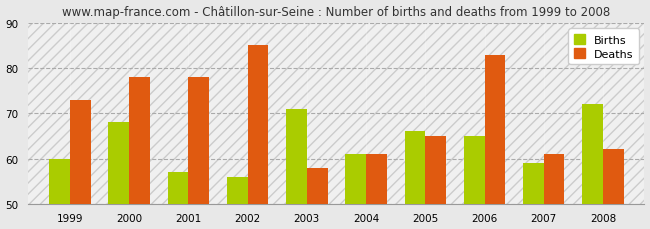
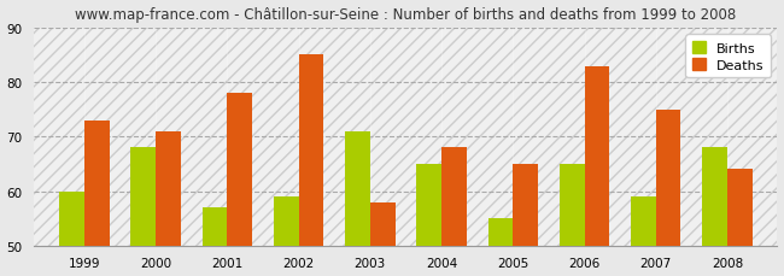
Deaths/2000: 78 -> 71
Births/2002: 56 -> 59
Births/2004: 61 -> 65
Deaths/2004: 61 -> 68
Births/2005: 66 -> 55
Deaths/2007: 61 -> 75
Births/2008: 72 -> 68
Deaths/2008: 62 -> 64
